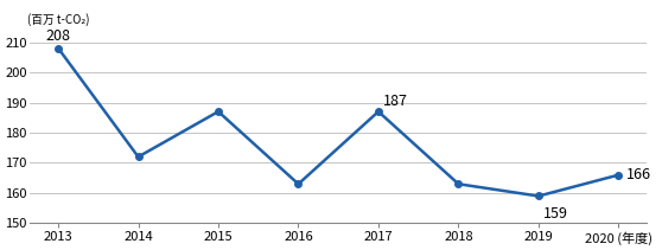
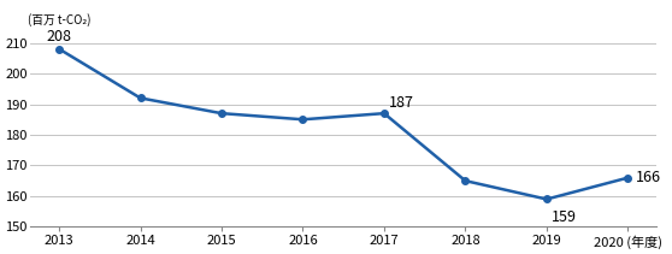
2014: 172 -> 192
2016: 163 -> 185
2018: 163 -> 165
